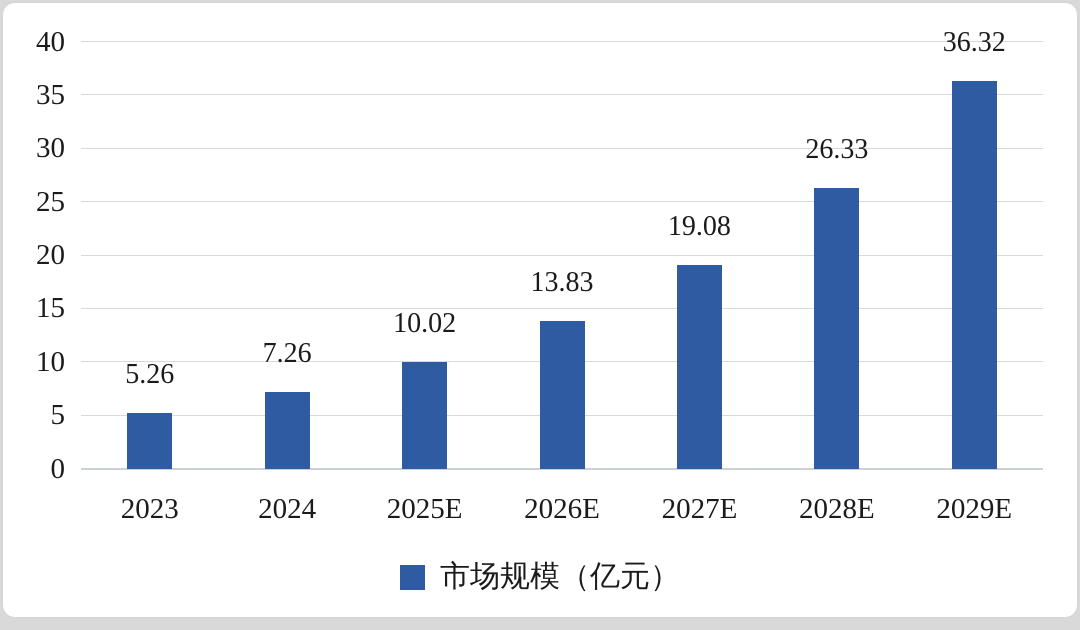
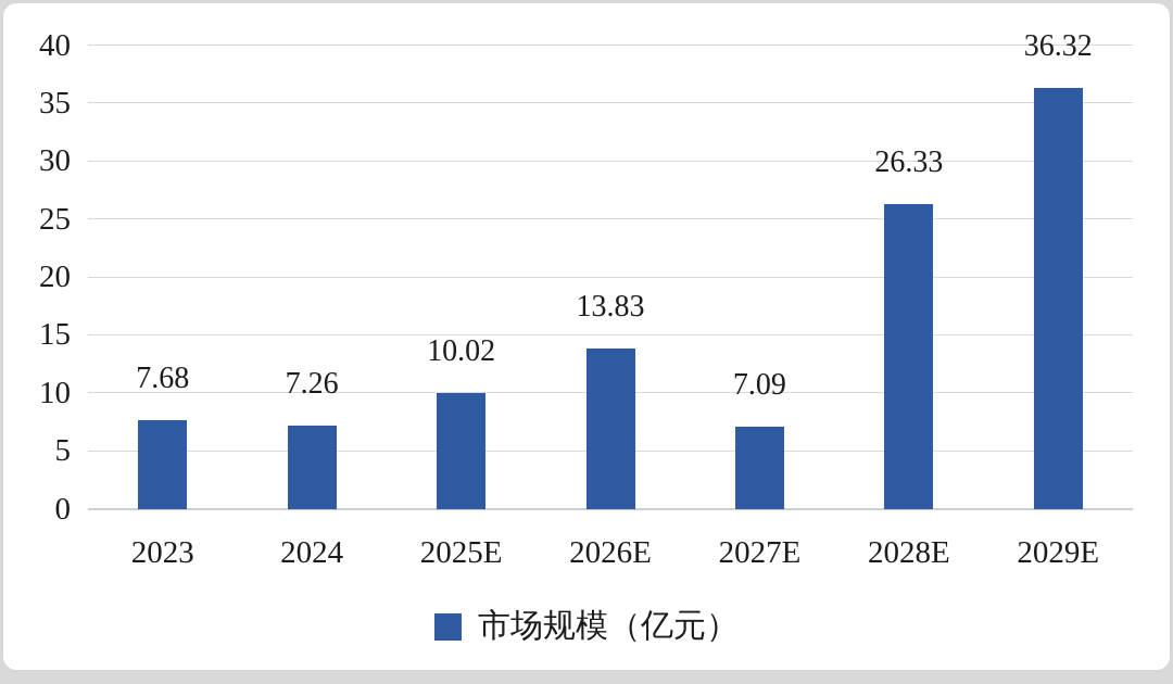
2023: 5.26 -> 7.68
2027E: 19.08 -> 7.09
